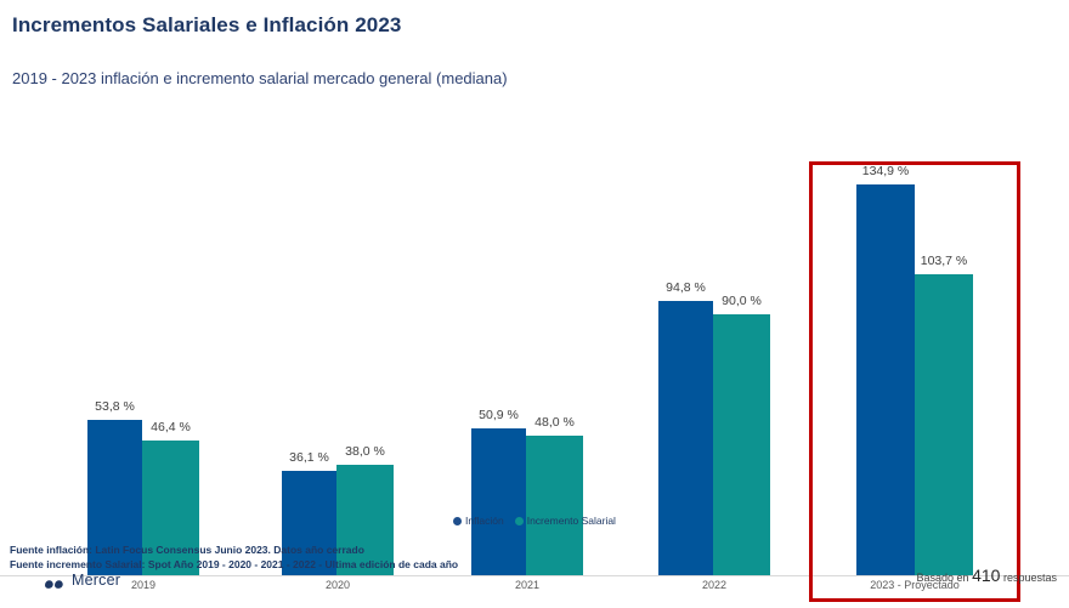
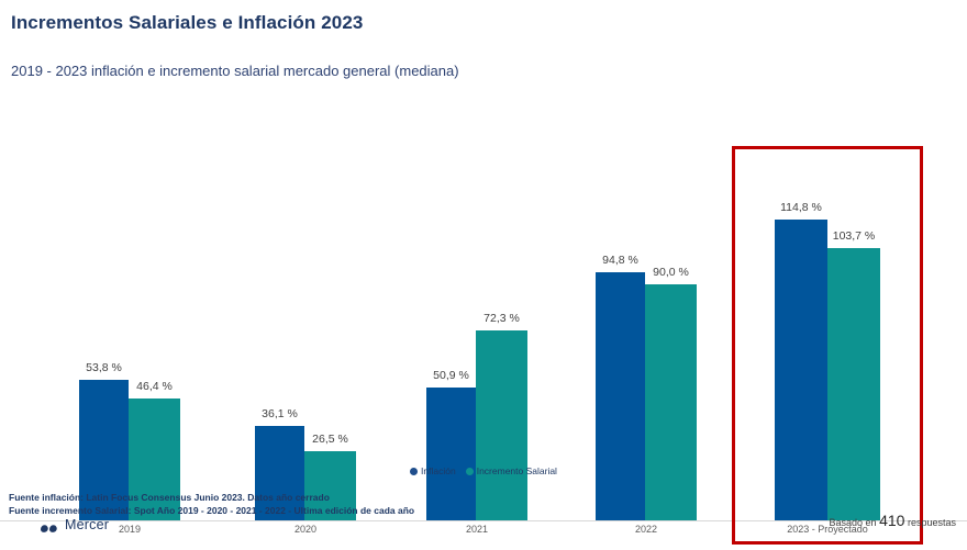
Incremento Salarial/2020: 38,0 -> 26,5
Incremento Salarial/2021: 48,0 -> 72,3
Inflación/2023 - Proyectado: 134,9 -> 114,8
